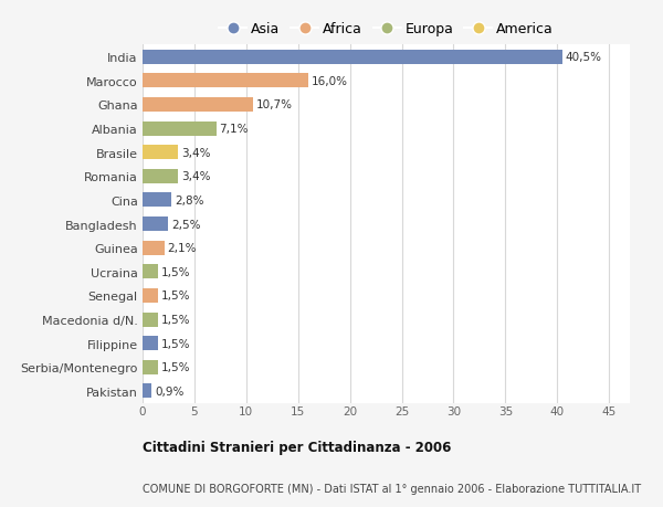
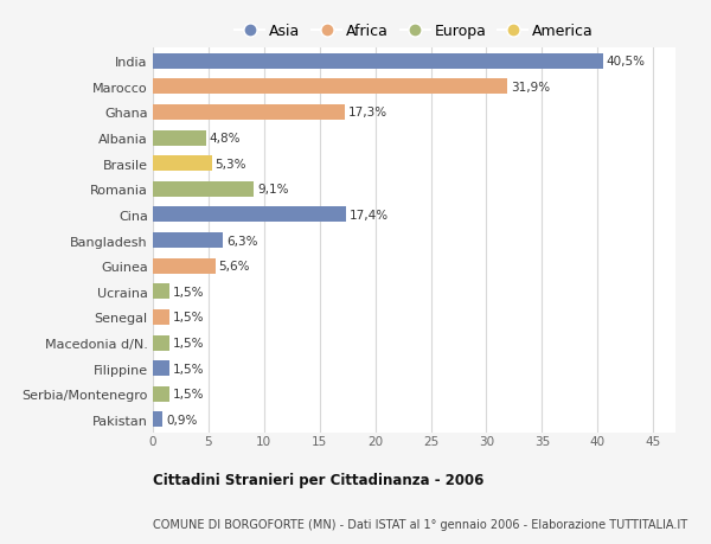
Marocco: 16,0% -> 31,9%
Ghana: 10,7% -> 17,3%
Albania: 7,1% -> 4,8%
Brasile: 3,4% -> 5,3%
Romania: 3,4% -> 9,1%
Cina: 2,8% -> 17,4%
Bangladesh: 2,5% -> 6,3%
Guinea: 2,1% -> 5,6%
